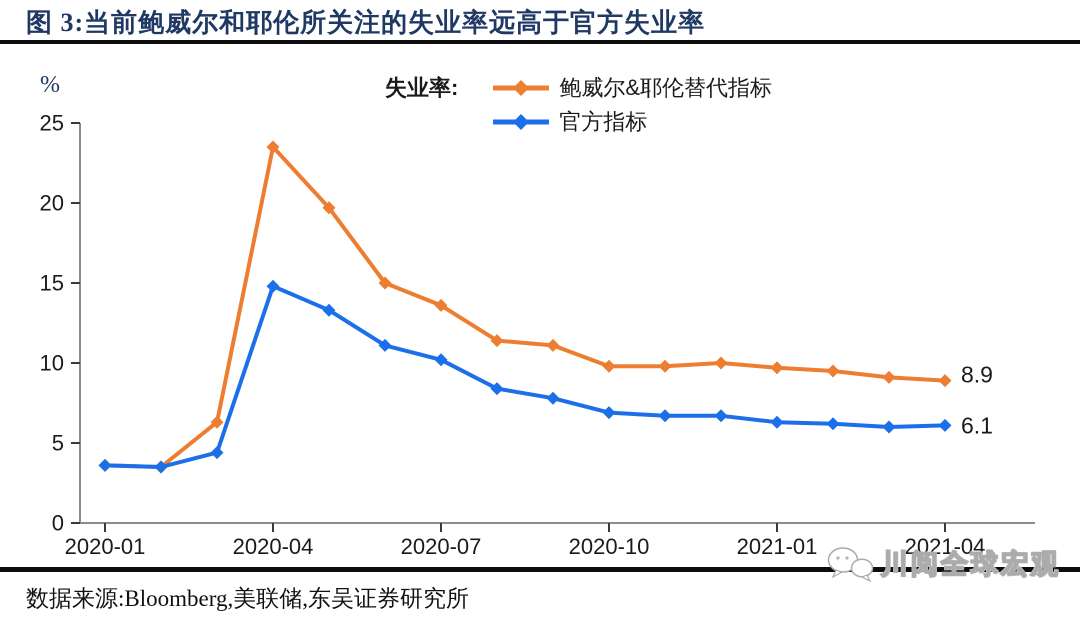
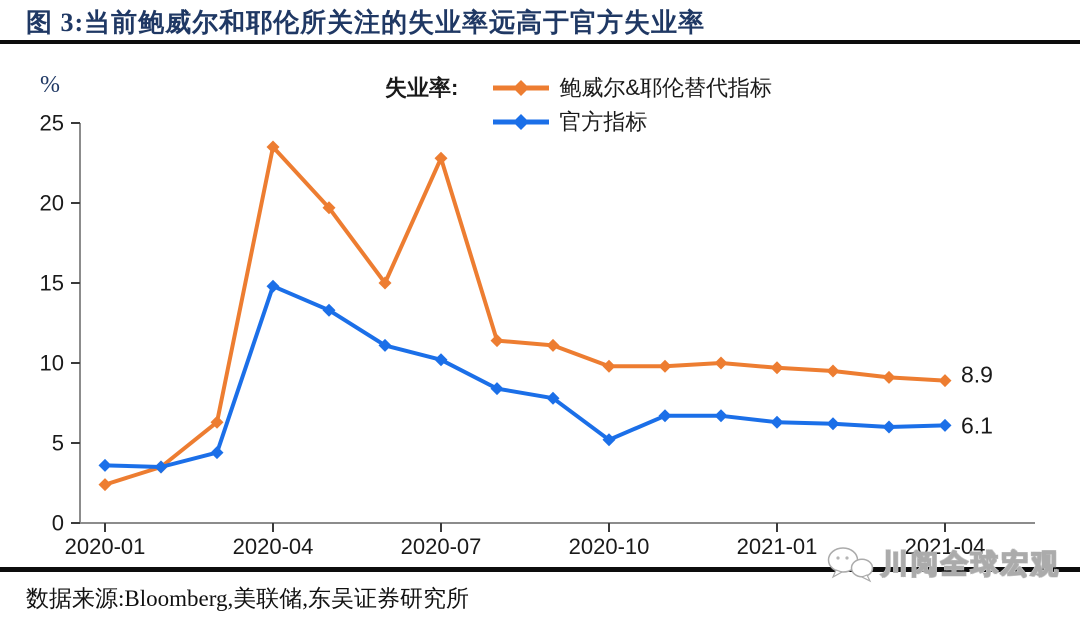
鲍威尔&耶伦替代指标/2020-01: 3.6 -> 2.4
鲍威尔&耶伦替代指标/2020-07: 13.6 -> 22.8
官方指标/2020-10: 6.9 -> 5.2
